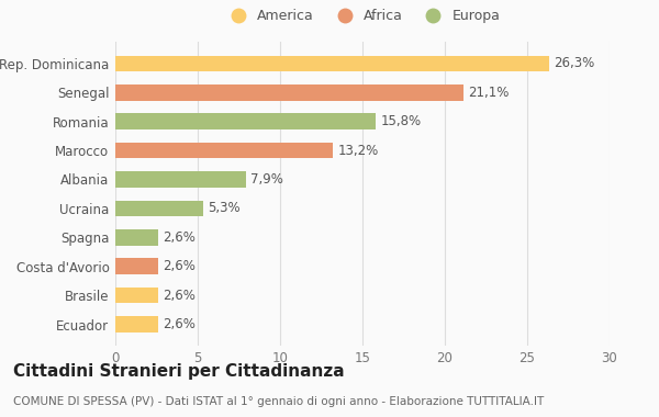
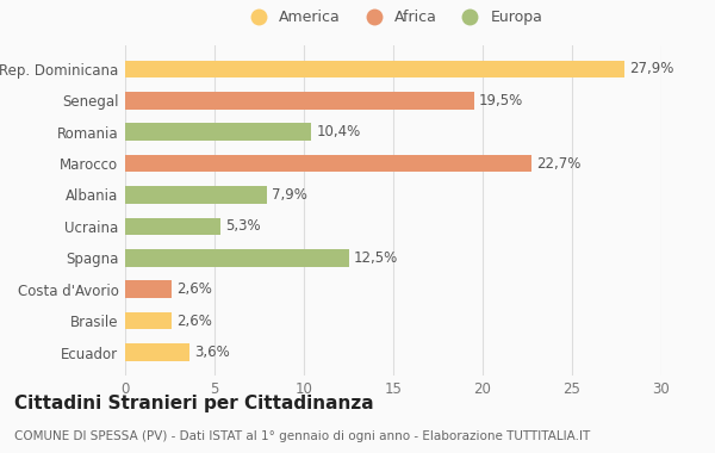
Rep. Dominicana: 26,3% -> 27,9%
Senegal: 21,1% -> 19,5%
Romania: 15,8% -> 10,4%
Marocco: 13,2% -> 22,7%
Spagna: 2,6% -> 12,5%
Ecuador: 2,6% -> 3,6%
